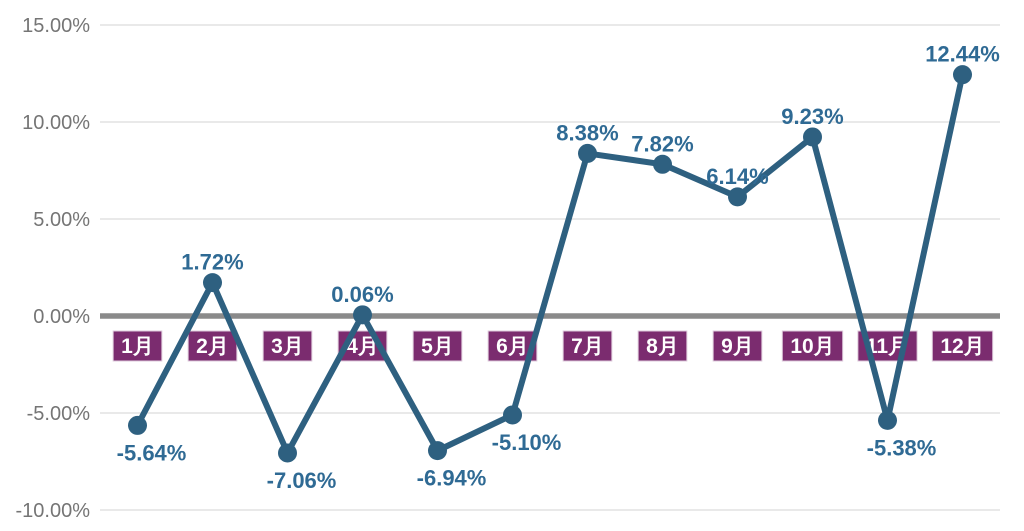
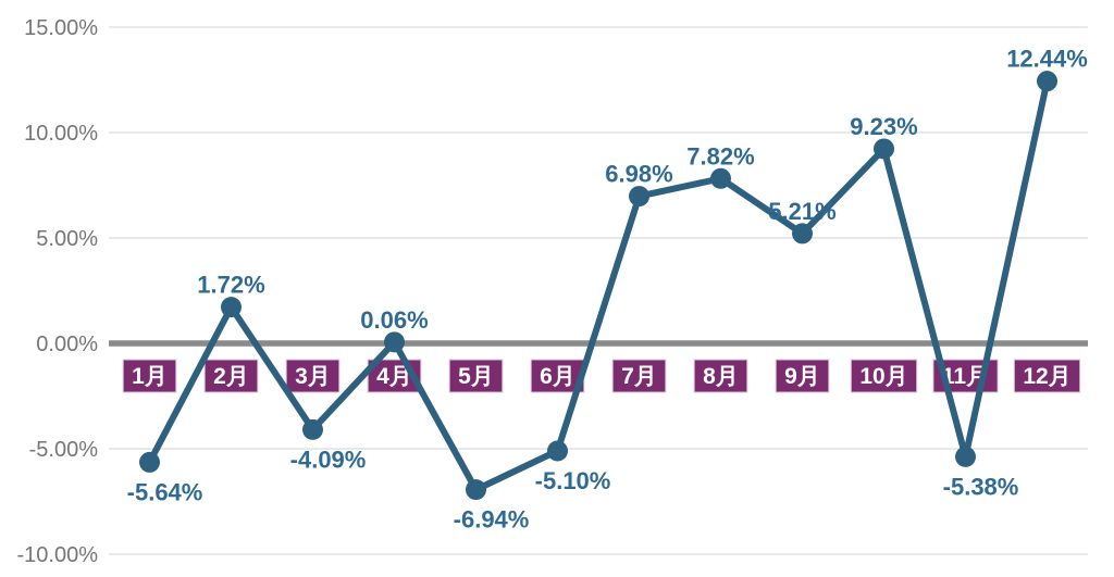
3月: -7.06% -> -4.09%
7月: 8.38% -> 6.98%
9月: 6.14% -> 5.21%
